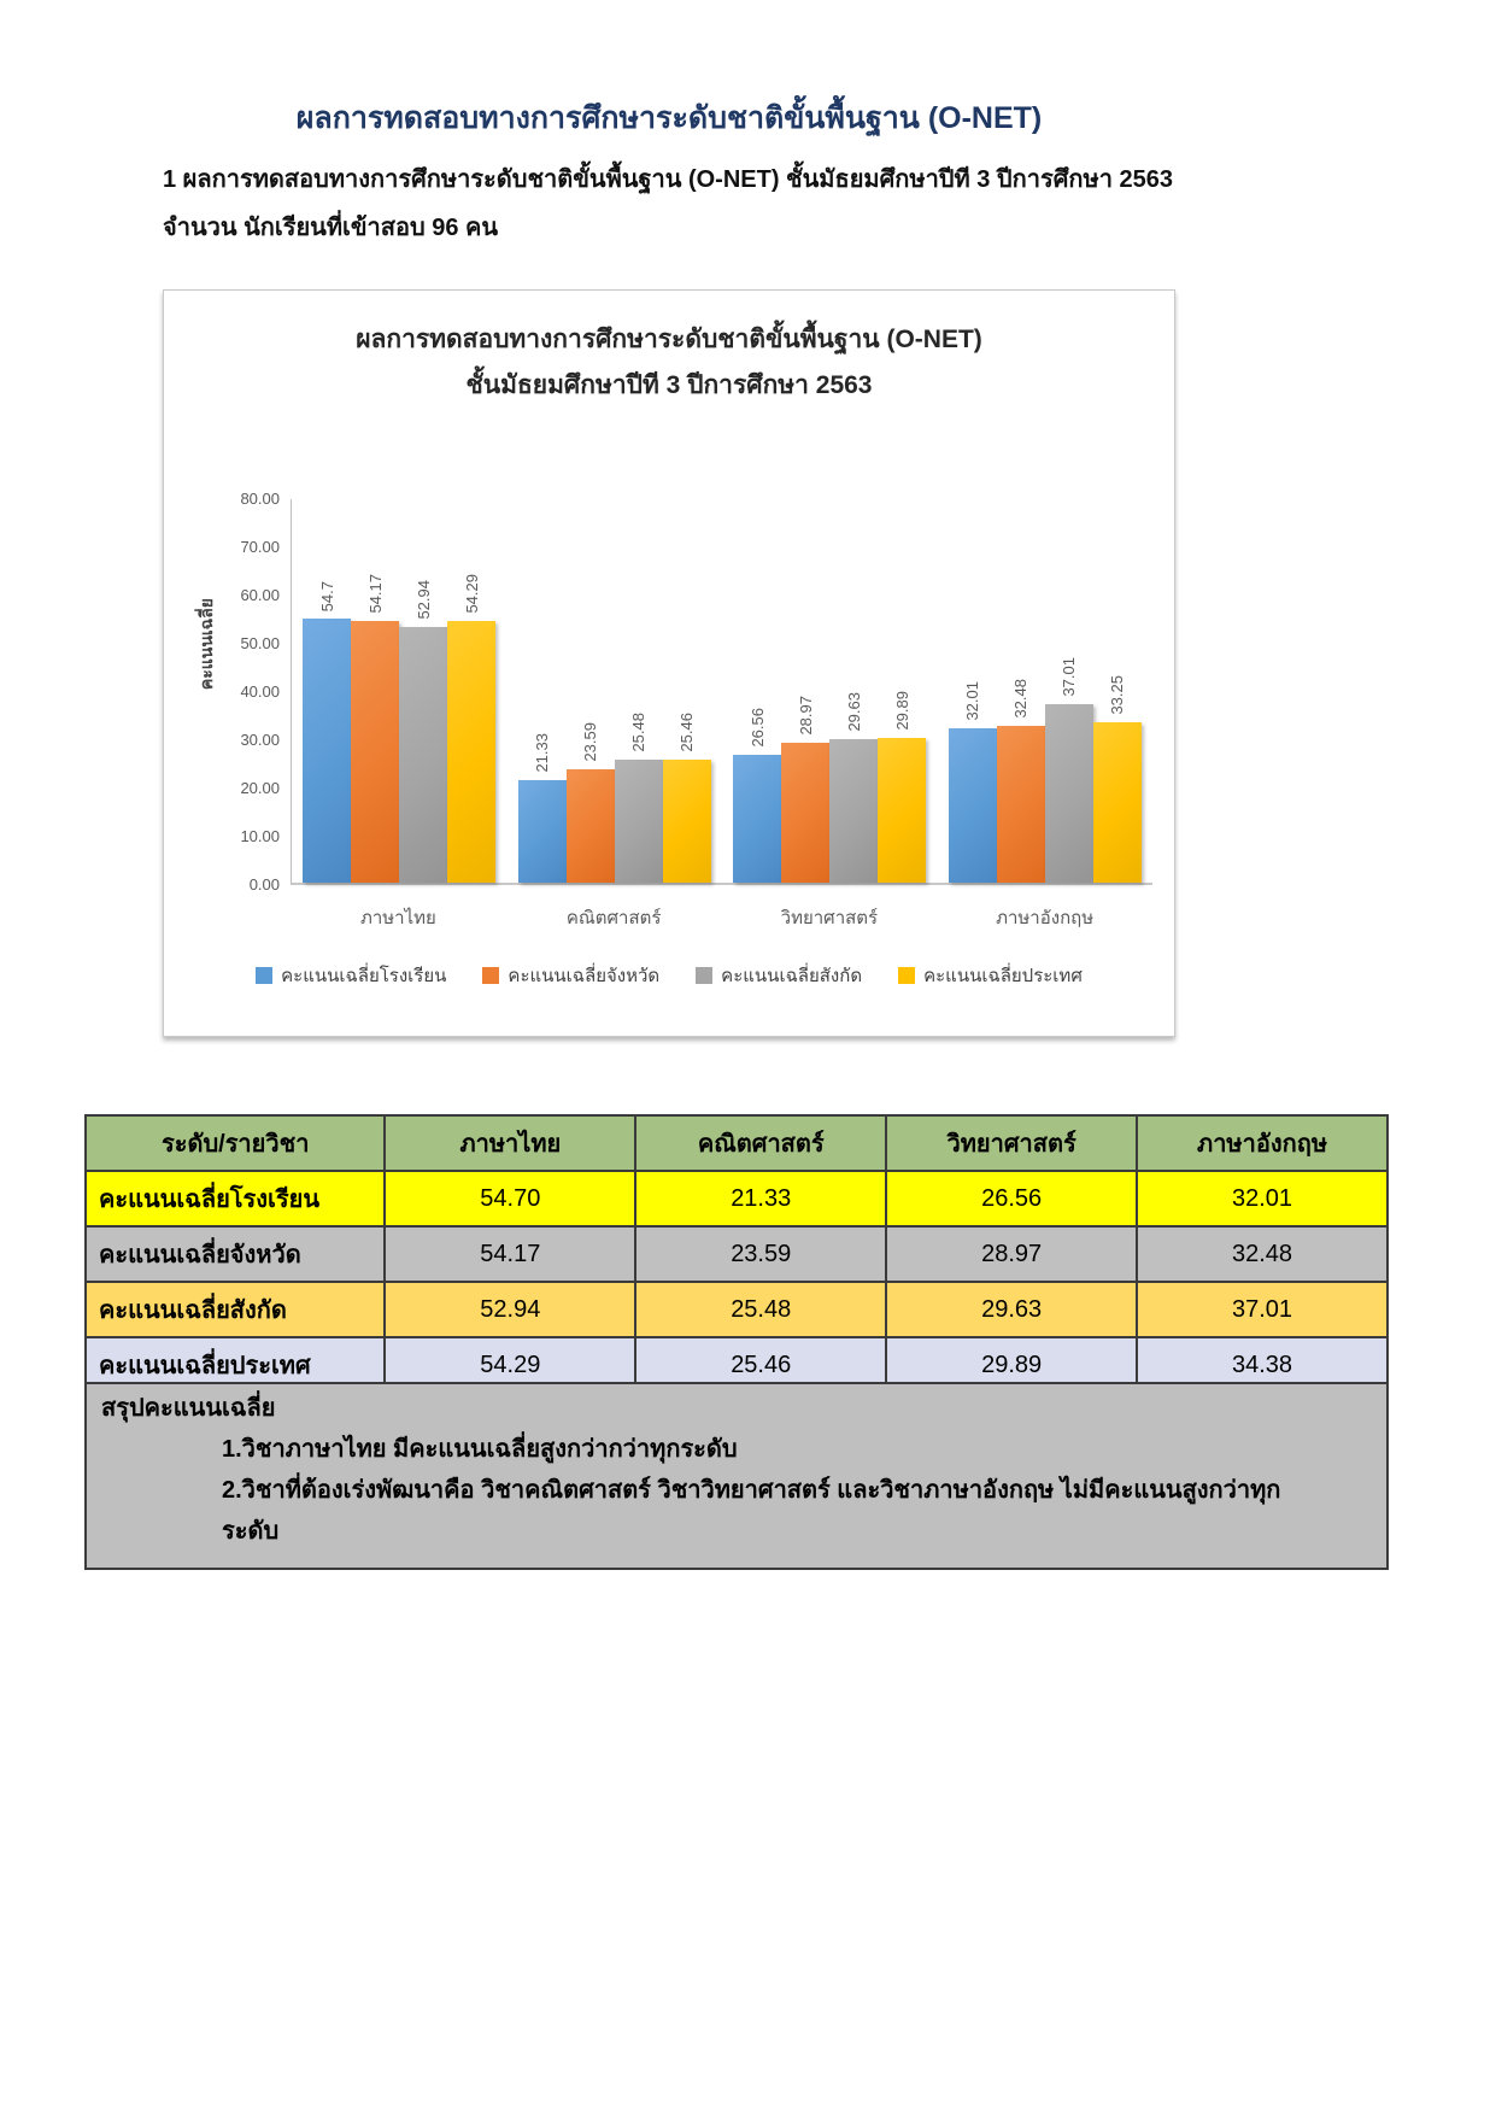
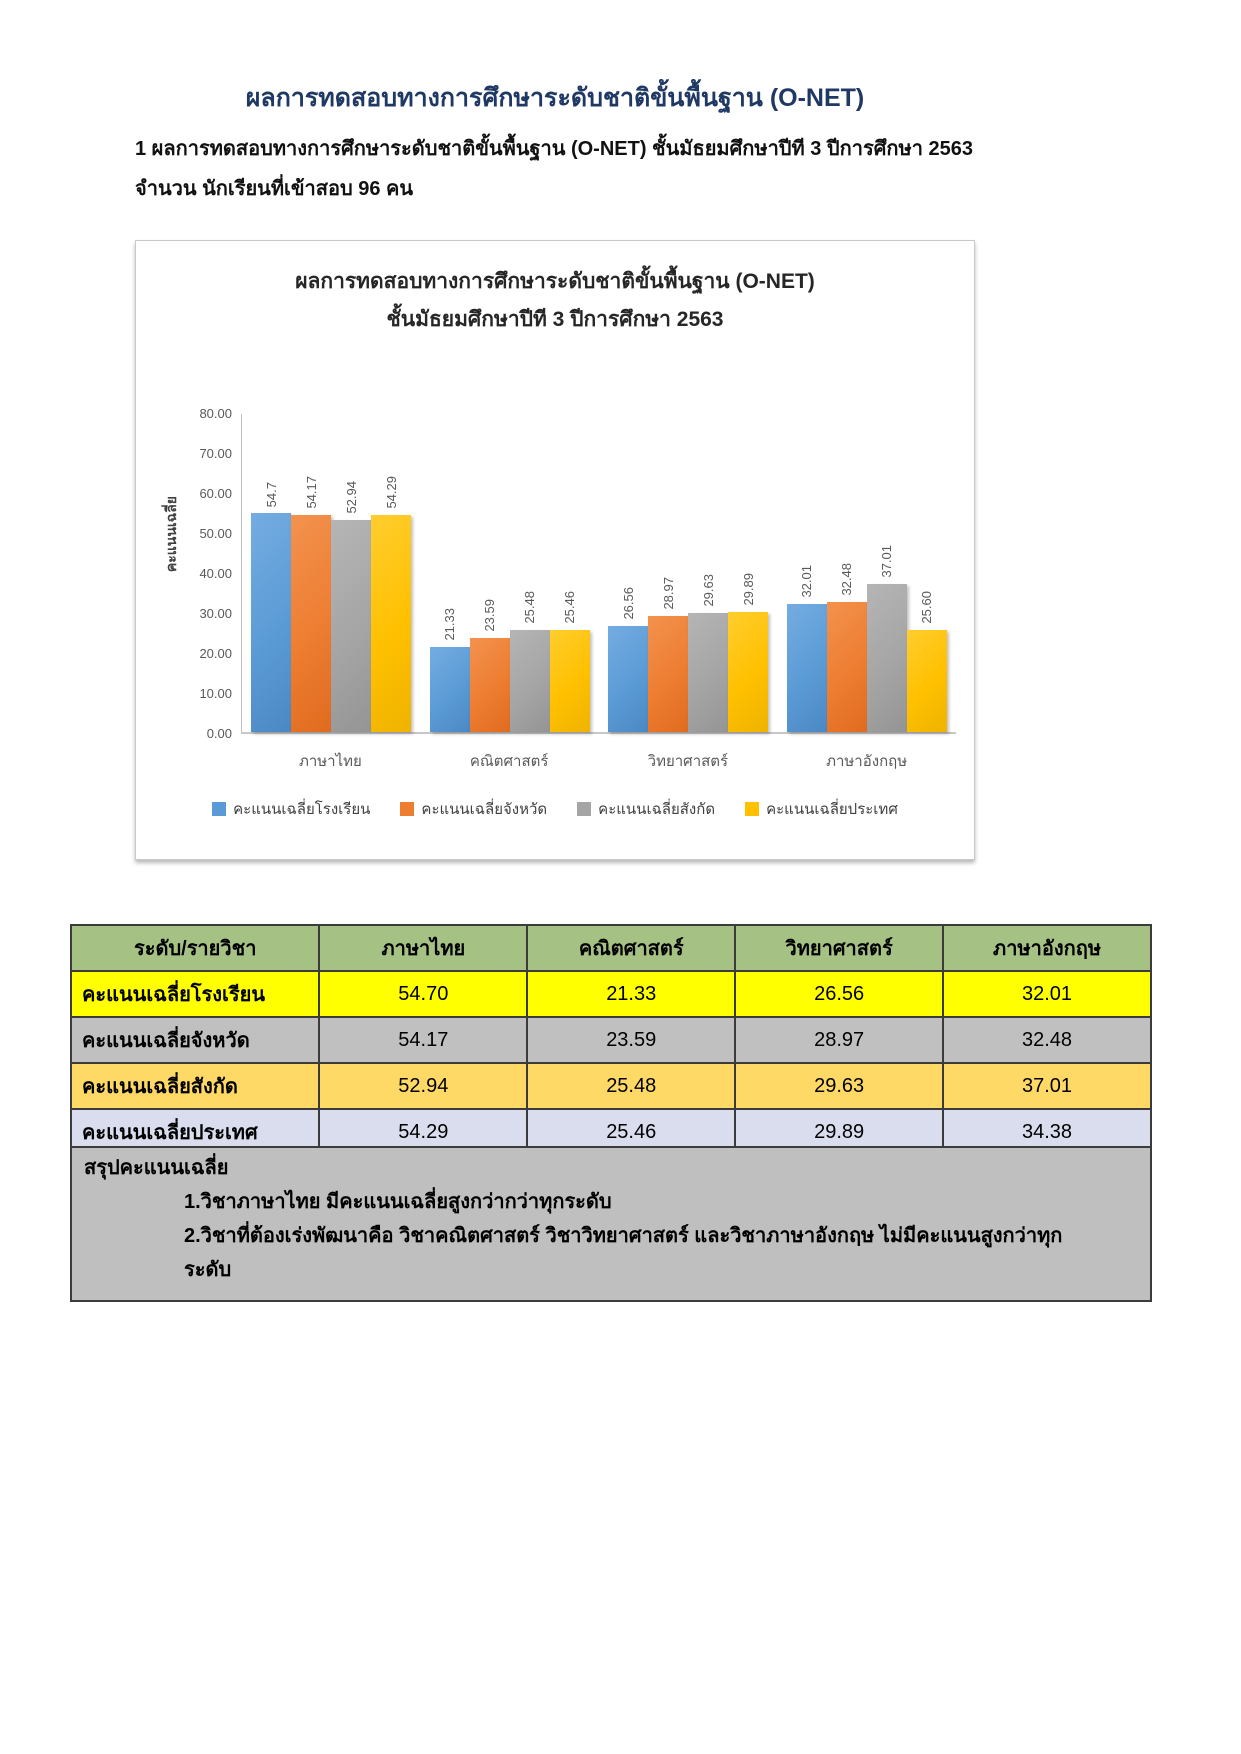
คะแนนเฉลี่ยประเทศ/ภาษาอังกฤษ: 33.25 -> 25.60
